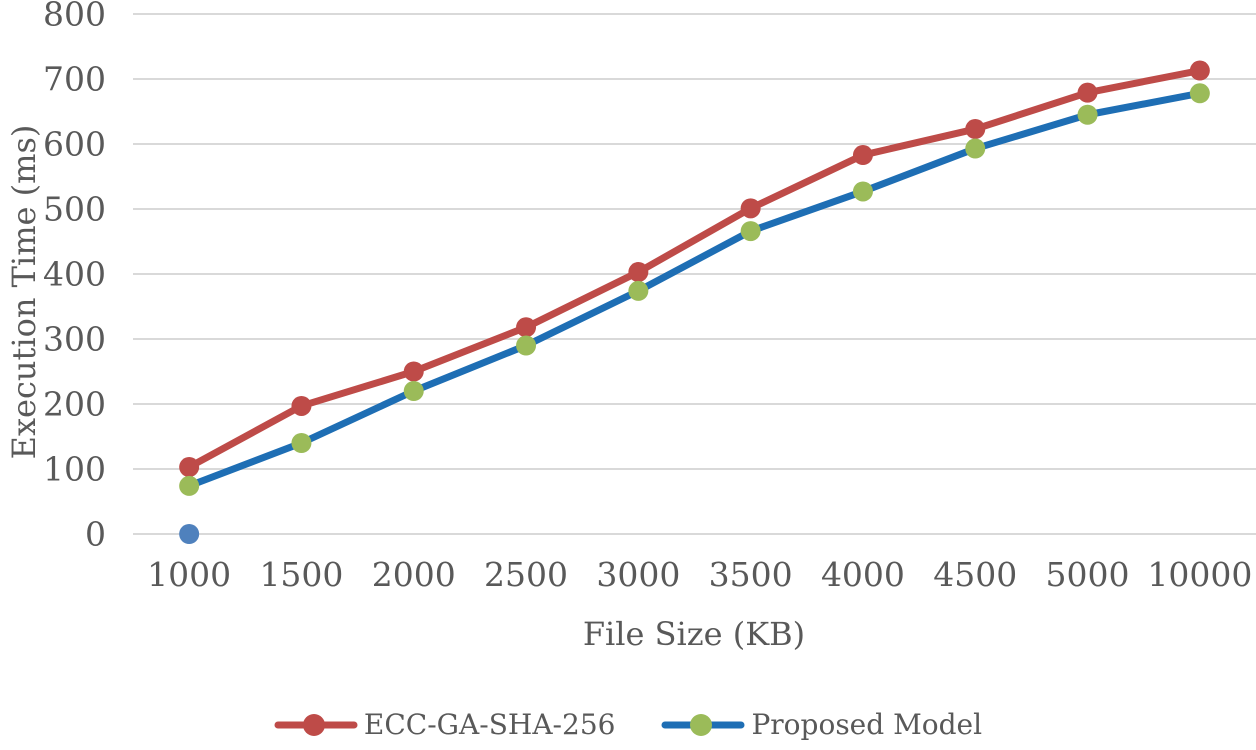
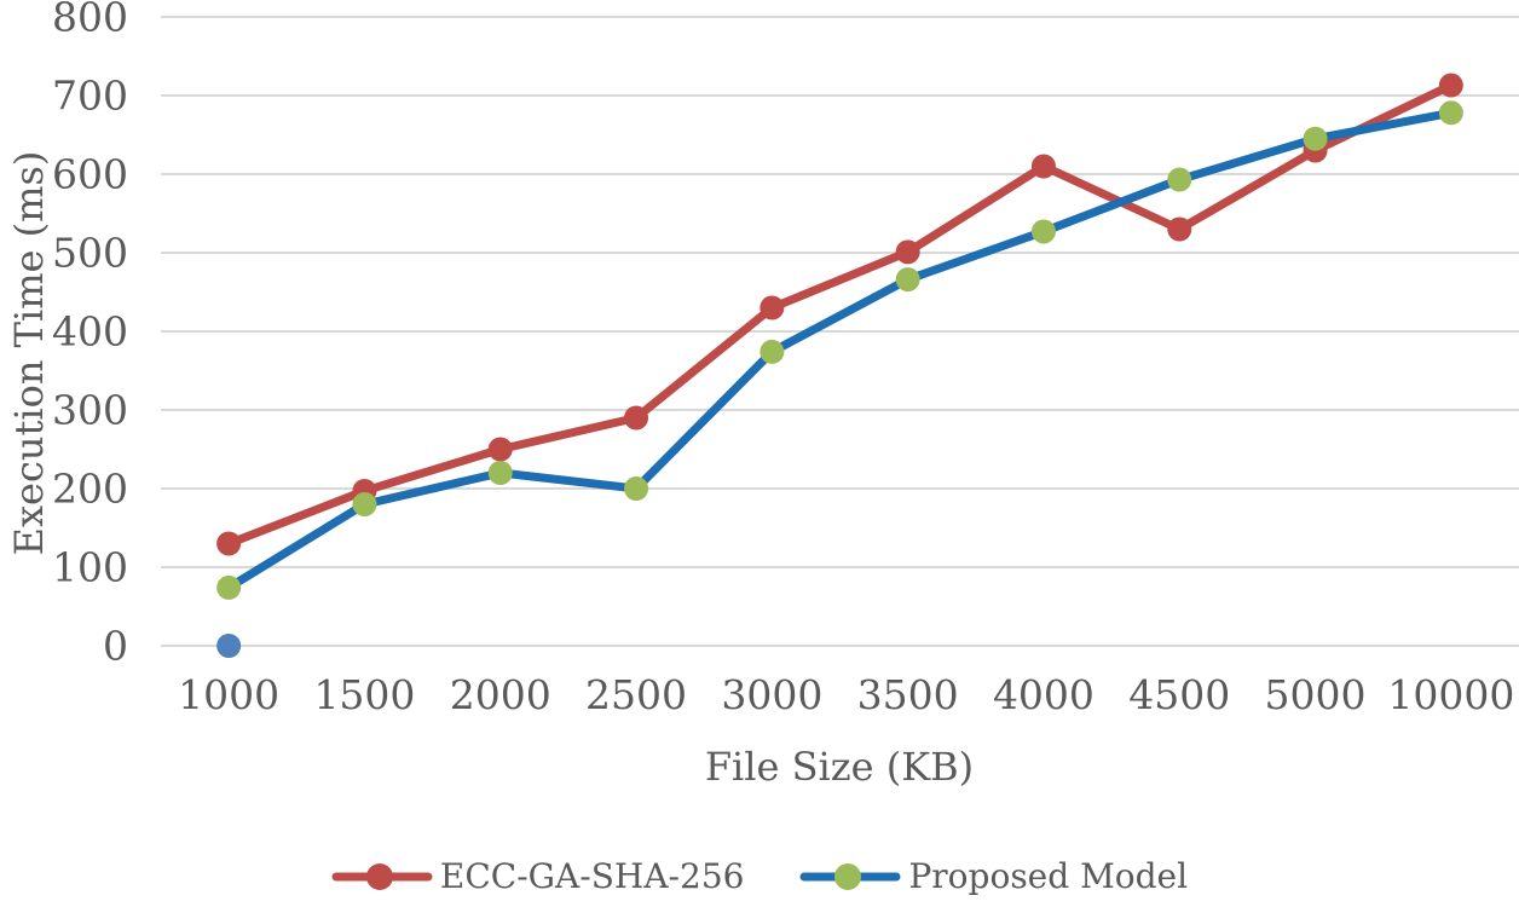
ECC-GA-SHA-256/1000: 100 -> 130
Proposed Model/1500: 140 -> 180
ECC-GA-SHA-256/2500: 320 -> 290
Proposed Model/2500: 290 -> 200
ECC-GA-SHA-256/3000: 400 -> 430
ECC-GA-SHA-256/4000: 580 -> 610
ECC-GA-SHA-256/4500: 620 -> 530
ECC-GA-SHA-256/5000: 680 -> 630
